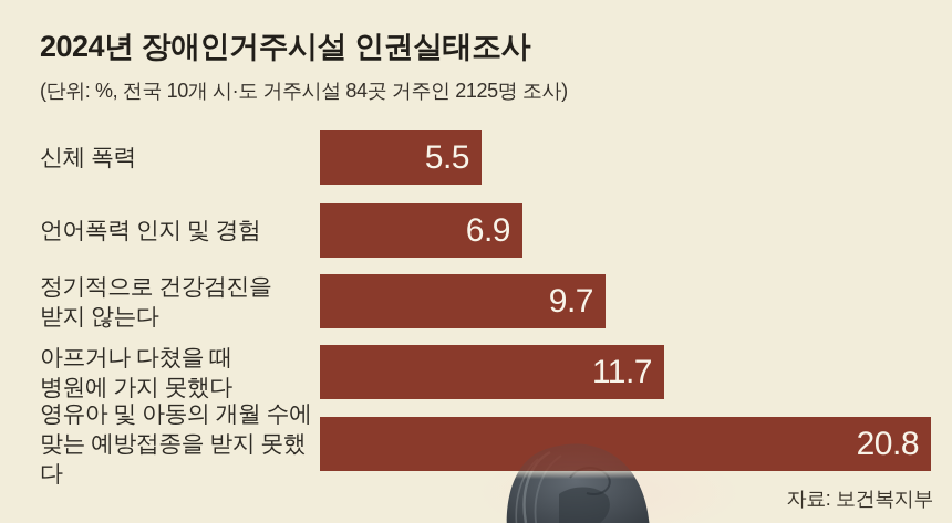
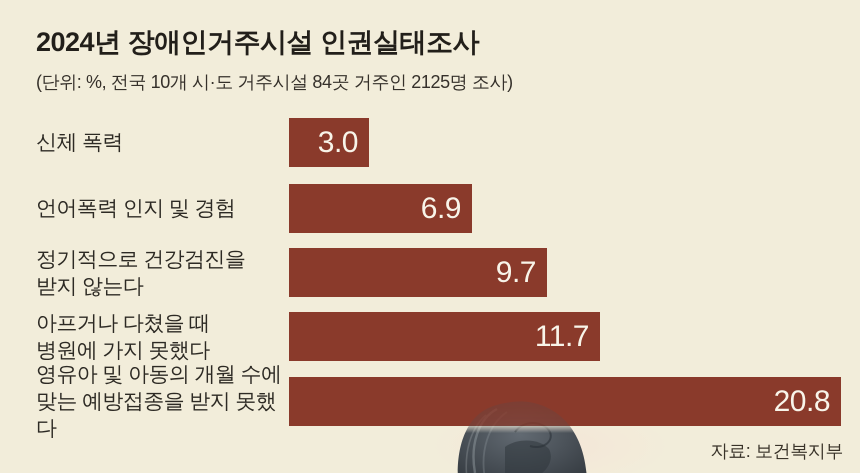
신체 폭력: 5.5 -> 3.0
